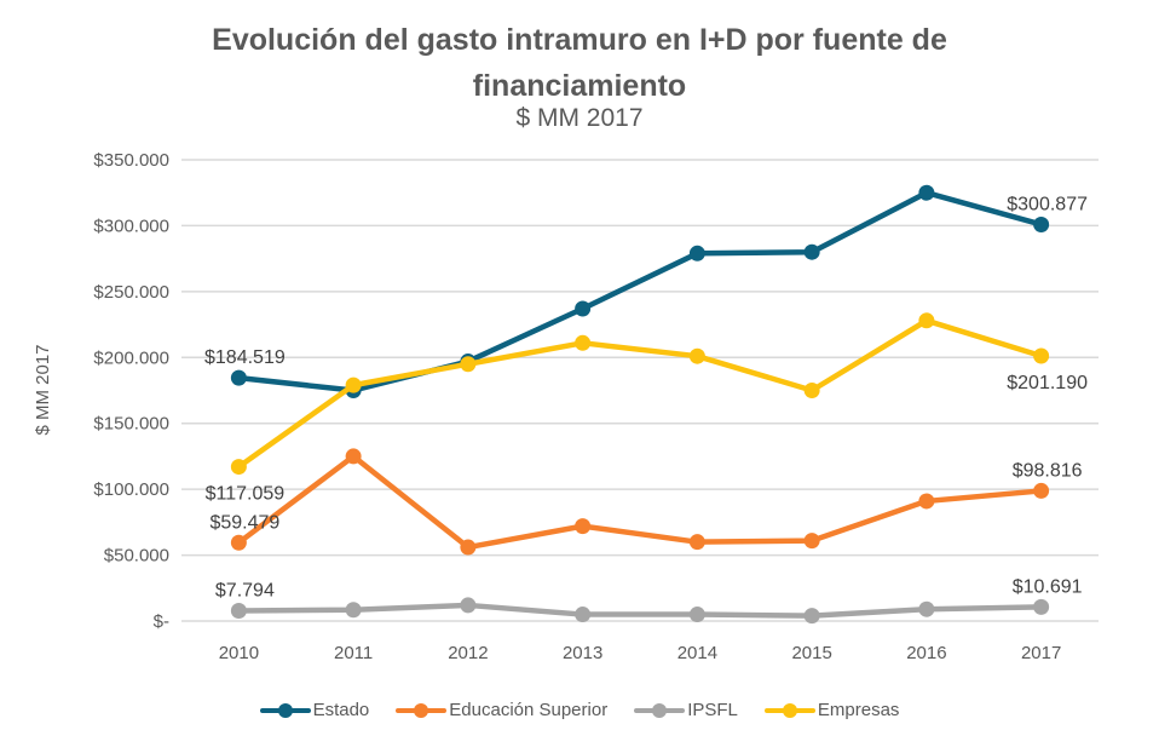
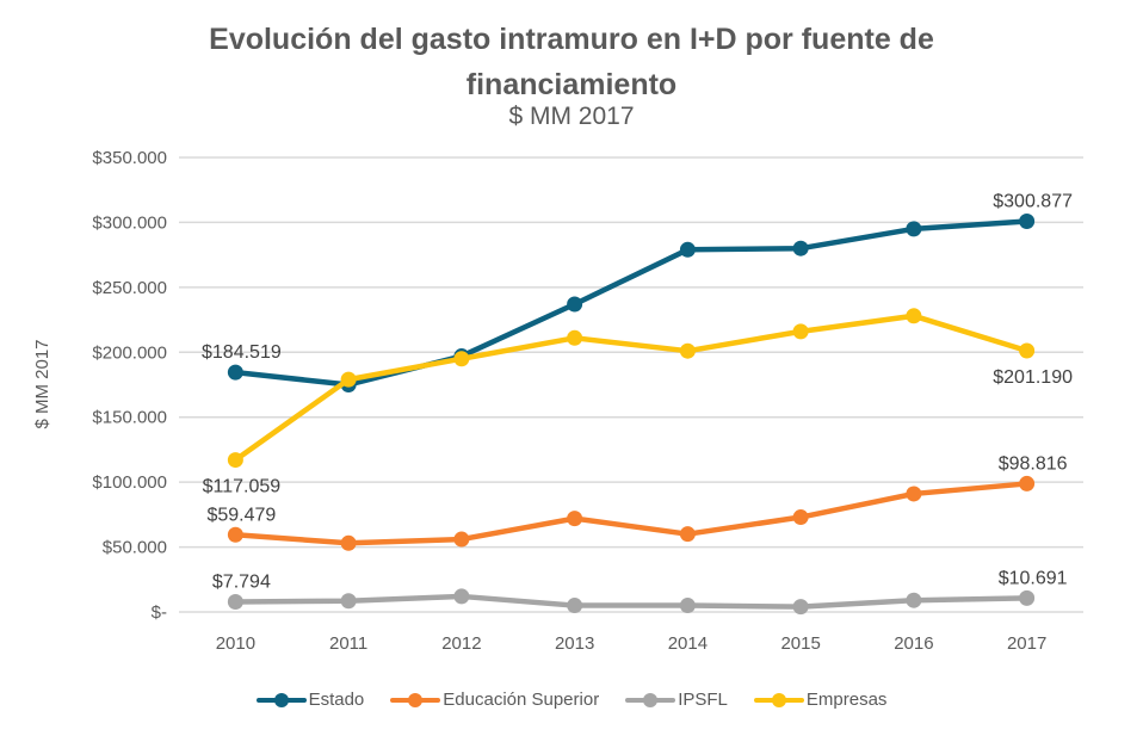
Educación Superior/2011: $125000 -> $53000
Educación Superior/2015: $61000 -> $73000
Empresas/2015: $175000 -> $216000
Estado/2016: $325000 -> $295000
